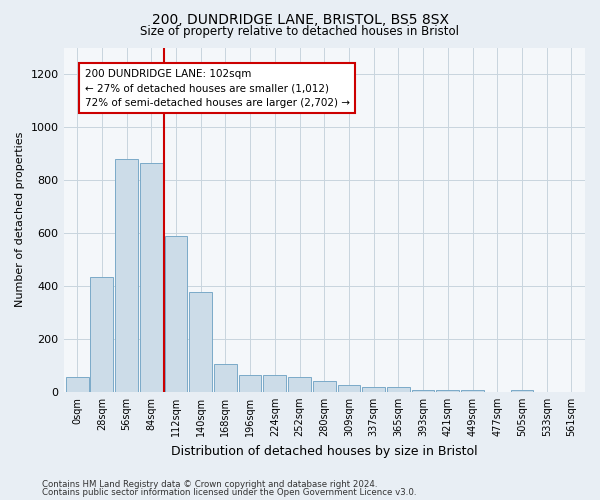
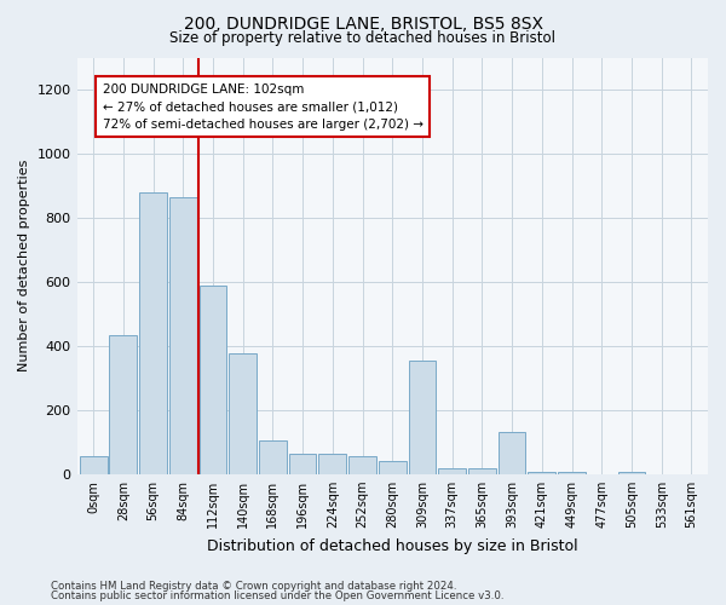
309sqm: 25 -> 355
393sqm: 5 -> 130
